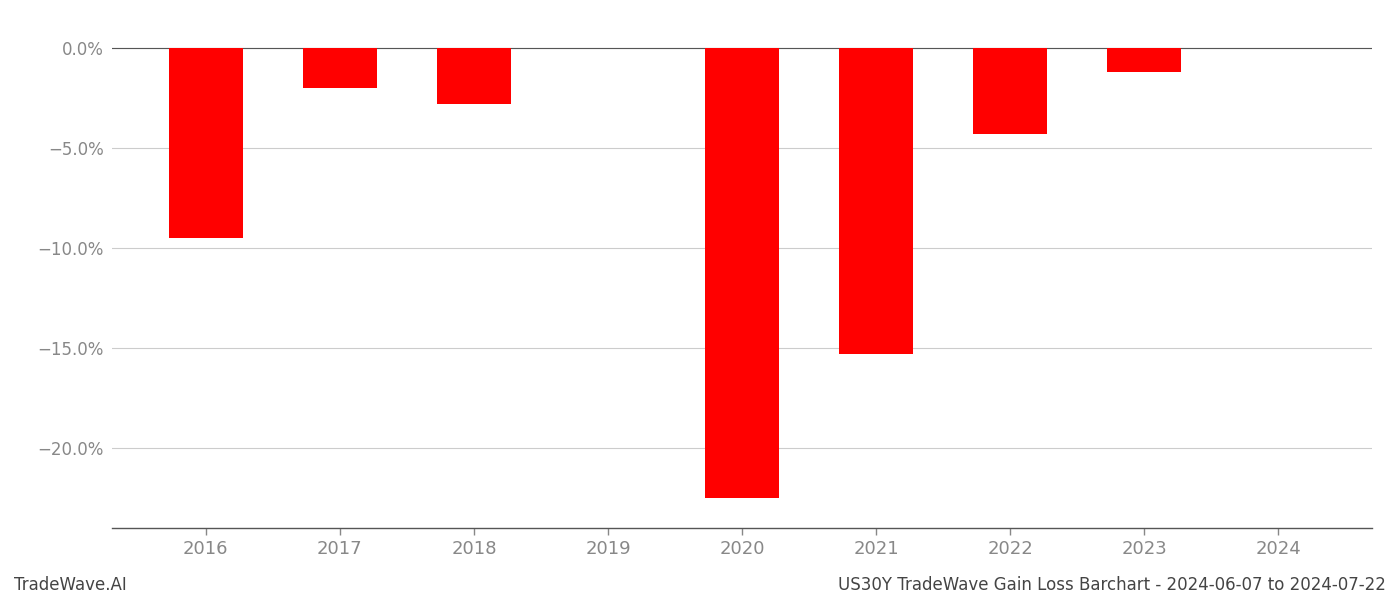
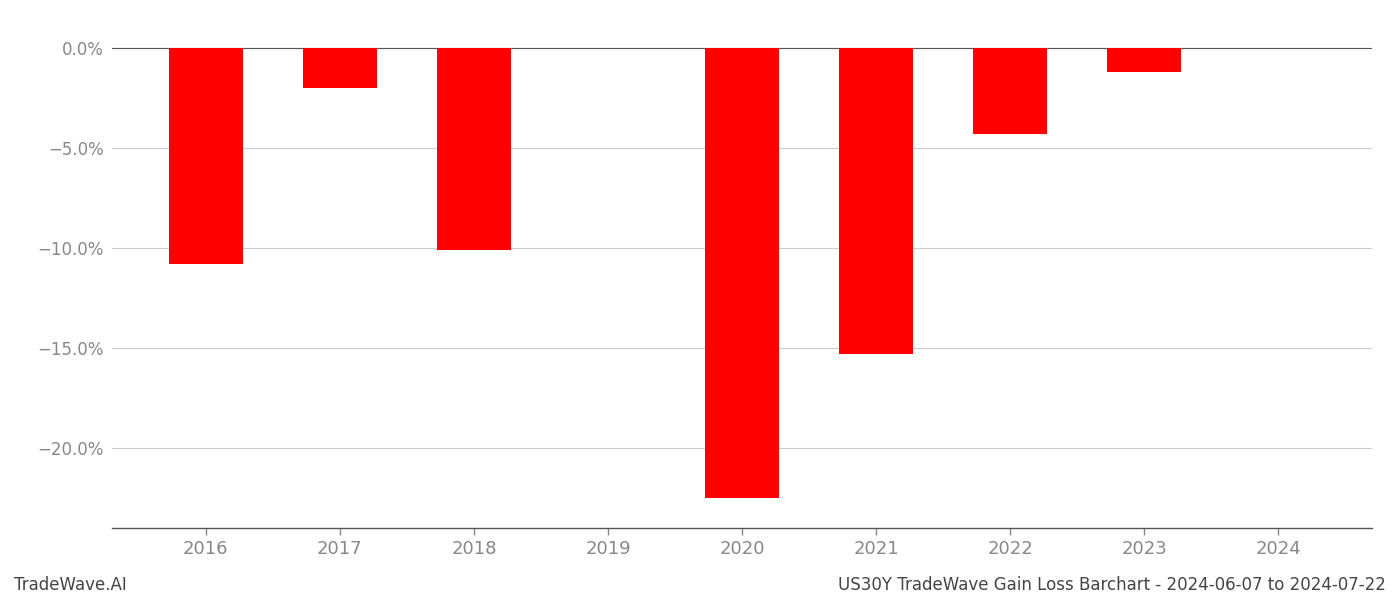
2016: -9.5% -> -10.8%
2018: -2.8% -> -10.1%
